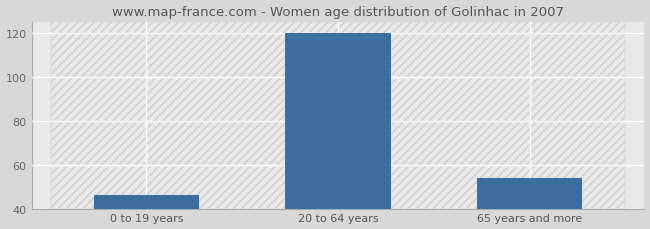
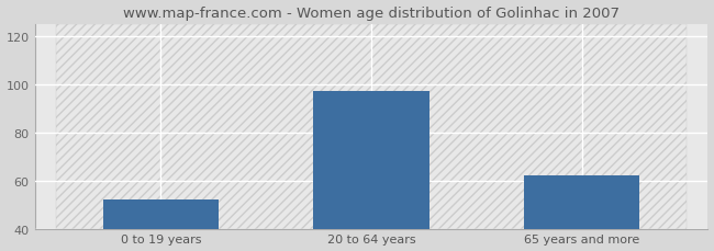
0 to 19 years: 46 -> 52
20 to 64 years: 120 -> 97
65 years and more: 54 -> 62
